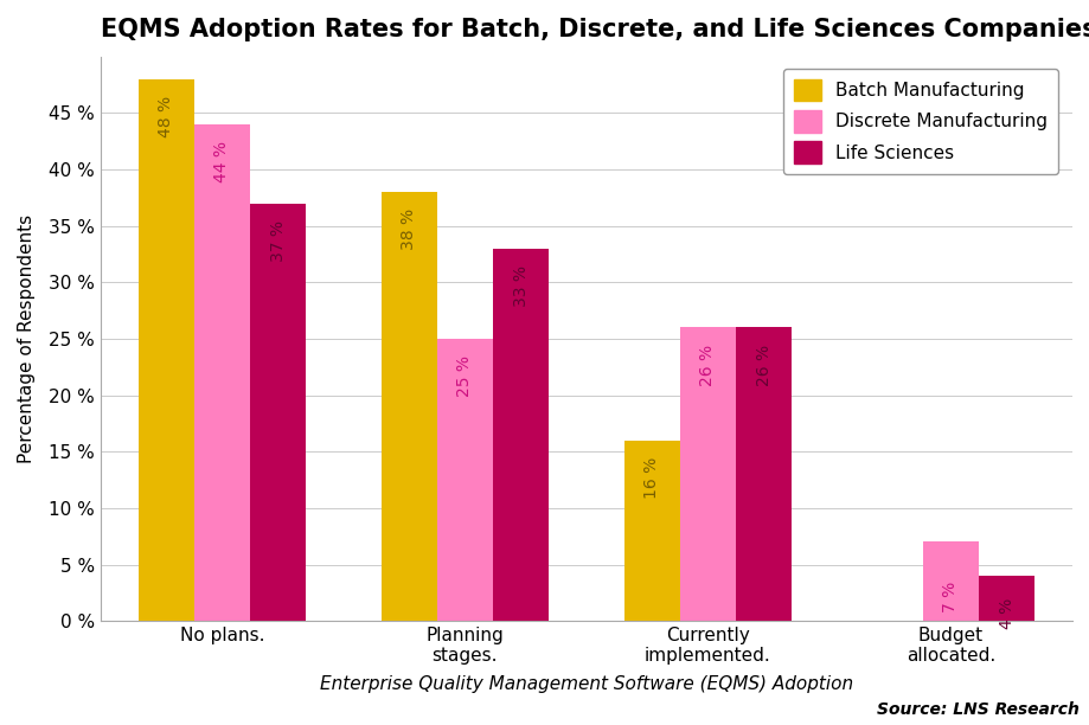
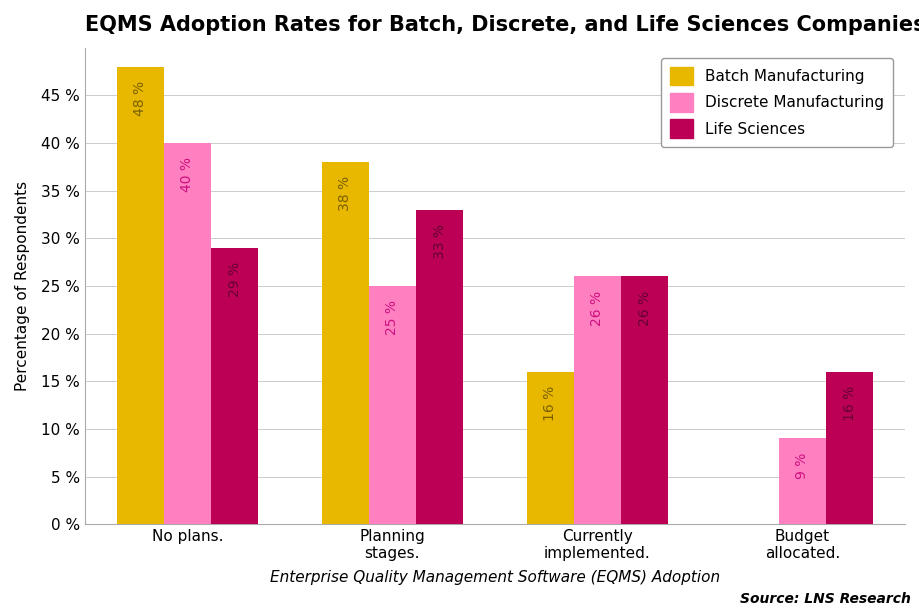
Discrete Manufacturing/No plans.: 44 -> 40
Life Sciences/No plans.: 37 -> 29
Discrete Manufacturing/Budget allocated.: 7 -> 9
Life Sciences/Budget allocated.: 4 -> 16
